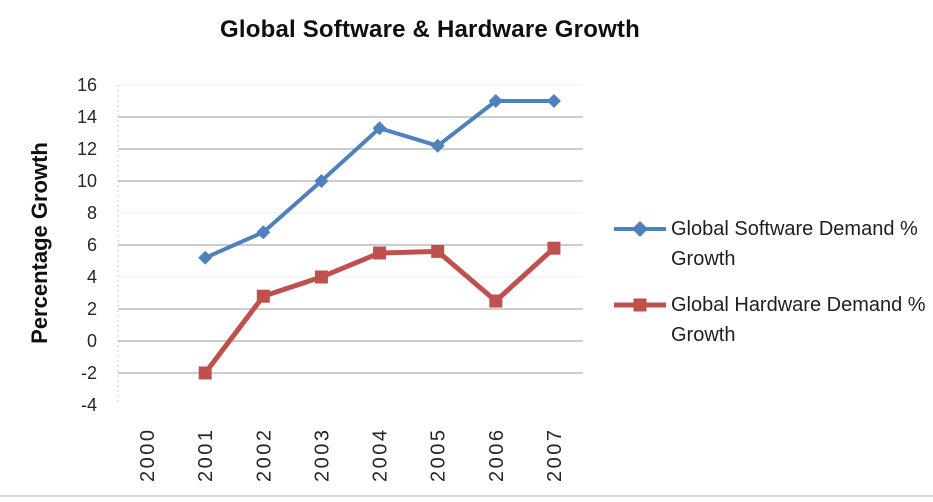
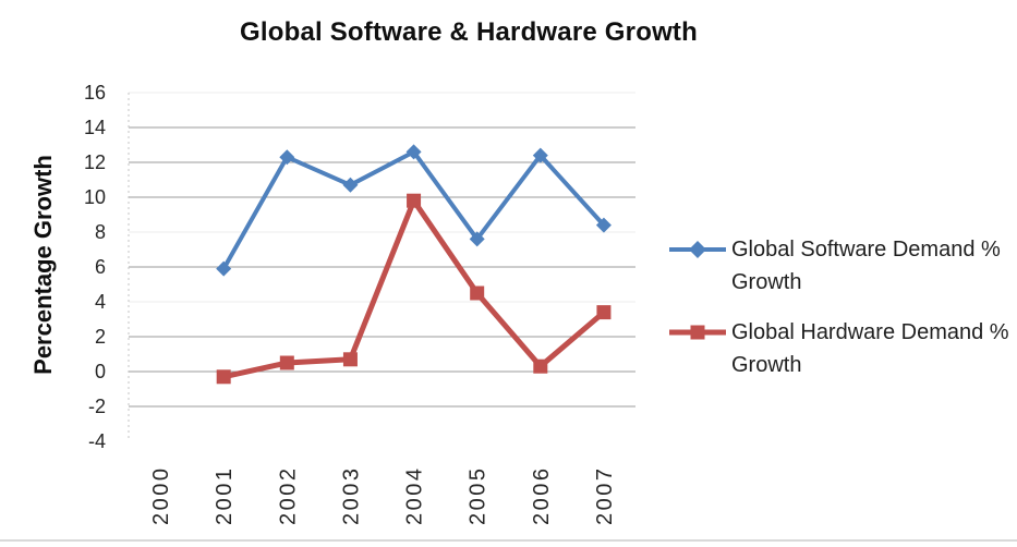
Global Software Demand % Growth/2001: 5.2 -> 5.9
Global Hardware Demand % Growth/2001: -2.0 -> -0.3
Global Software Demand % Growth/2002: 6.8 -> 12.3
Global Hardware Demand % Growth/2002: 2.8 -> 0.5
Global Software Demand % Growth/2003: 10.0 -> 10.7
Global Hardware Demand % Growth/2003: 4.0 -> 0.7
Global Software Demand % Growth/2004: 13.3 -> 12.6
Global Hardware Demand % Growth/2004: 5.5 -> 9.8
Global Software Demand % Growth/2005: 12.2 -> 7.6
Global Hardware Demand % Growth/2005: 5.6 -> 4.5
Global Software Demand % Growth/2006: 15.0 -> 12.4
Global Hardware Demand % Growth/2006: 2.5 -> 0.3
Global Software Demand % Growth/2007: 15.0 -> 8.4
Global Hardware Demand % Growth/2007: 5.8 -> 3.4
